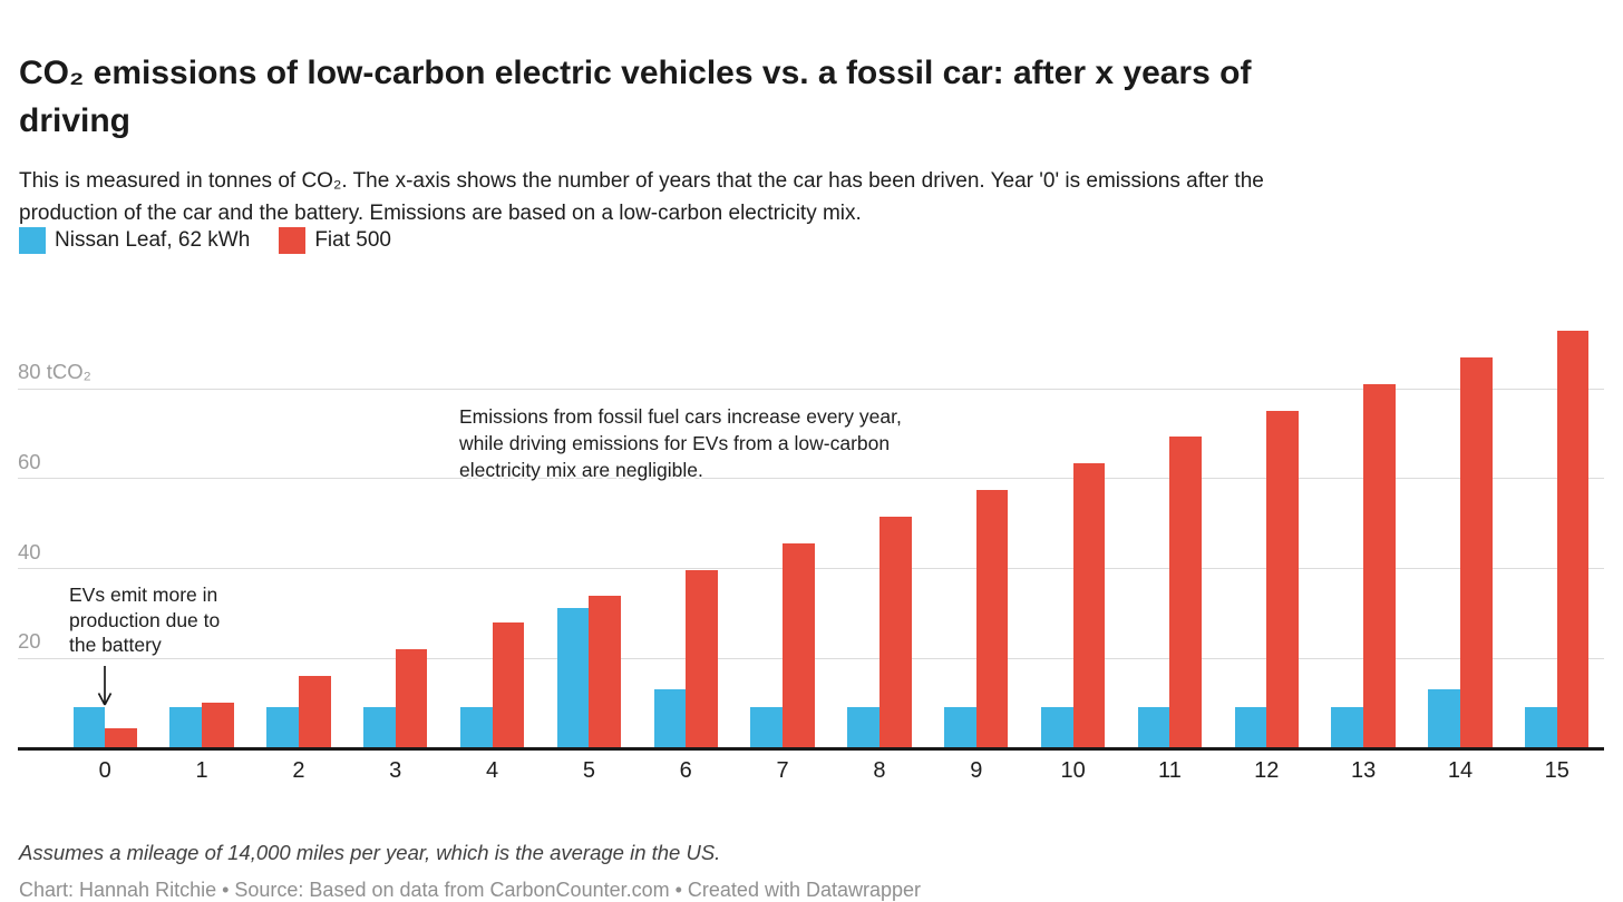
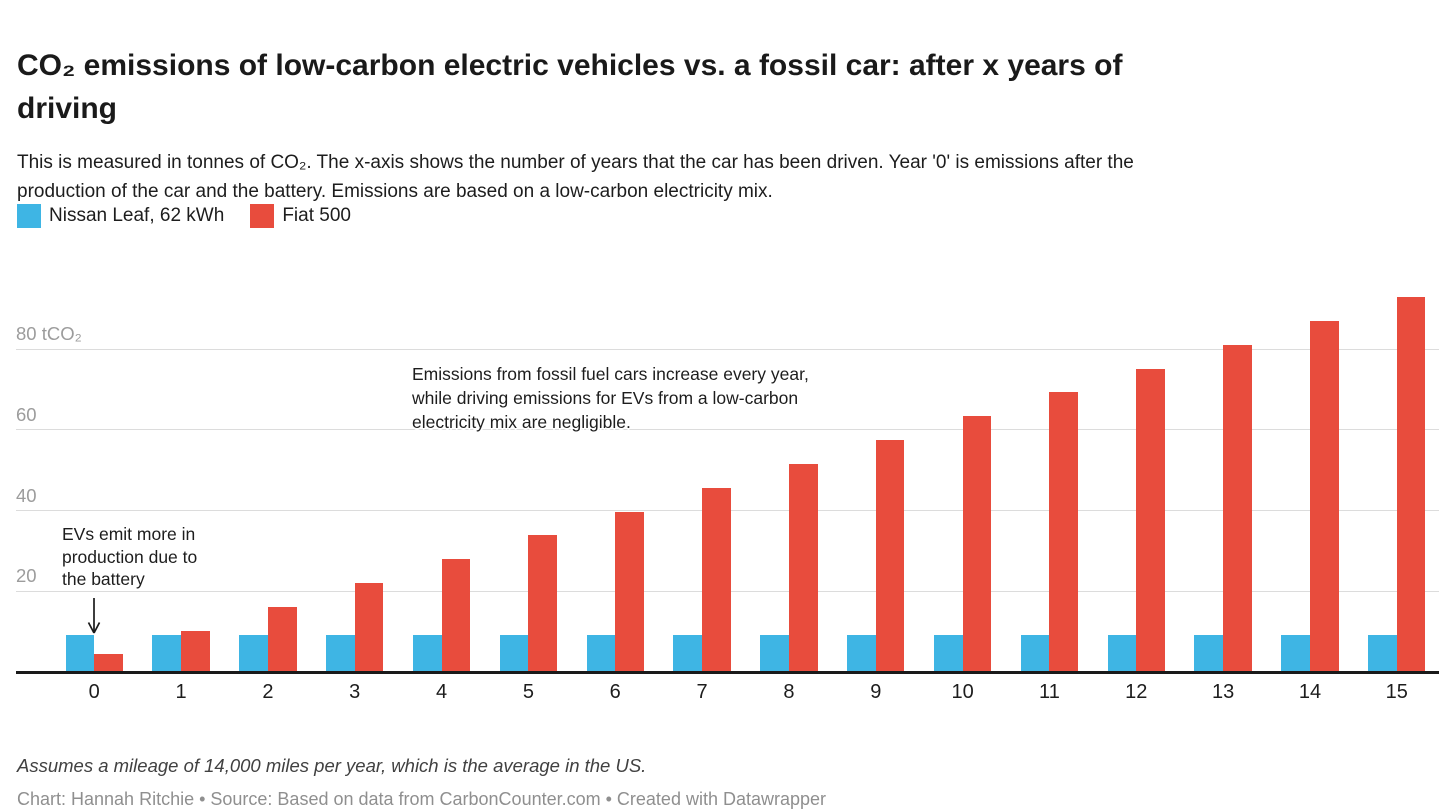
Nissan Leaf, 62 kWh/5: 31 -> 9
Nissan Leaf, 62 kWh/6: 13 -> 9
Nissan Leaf, 62 kWh/14: 13 -> 9
